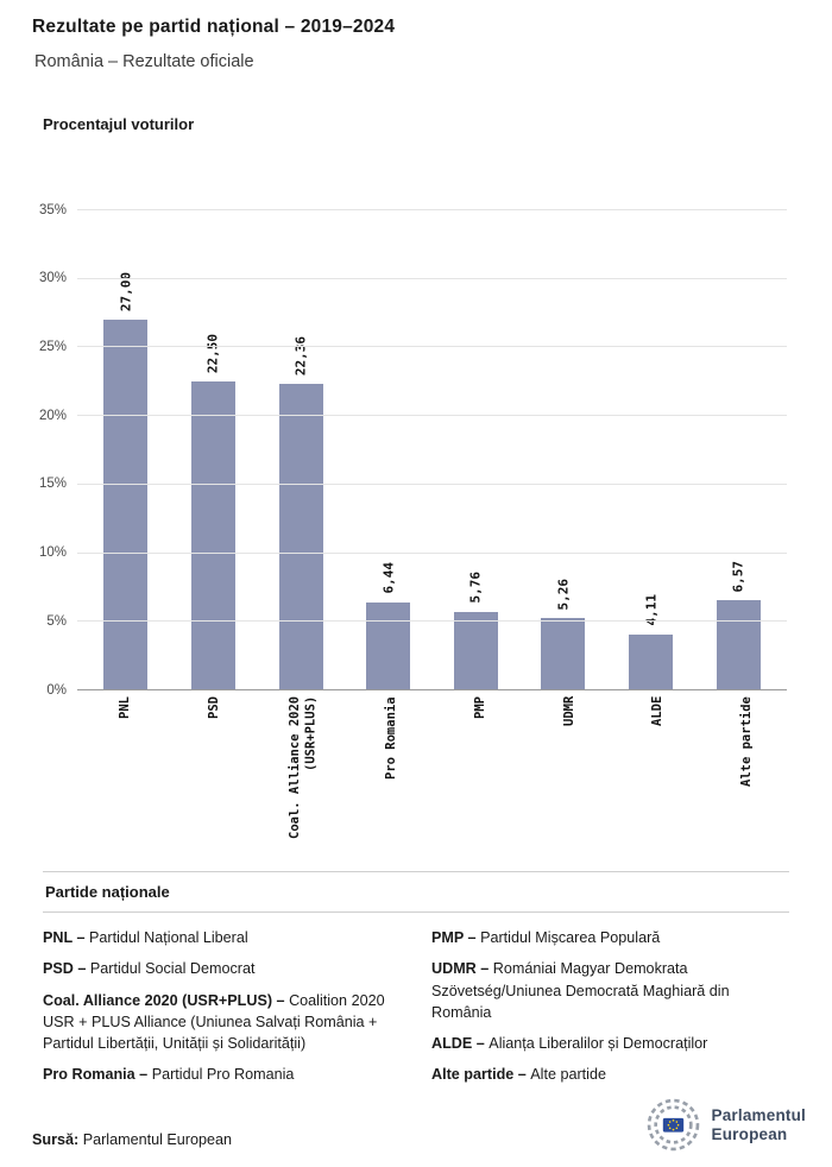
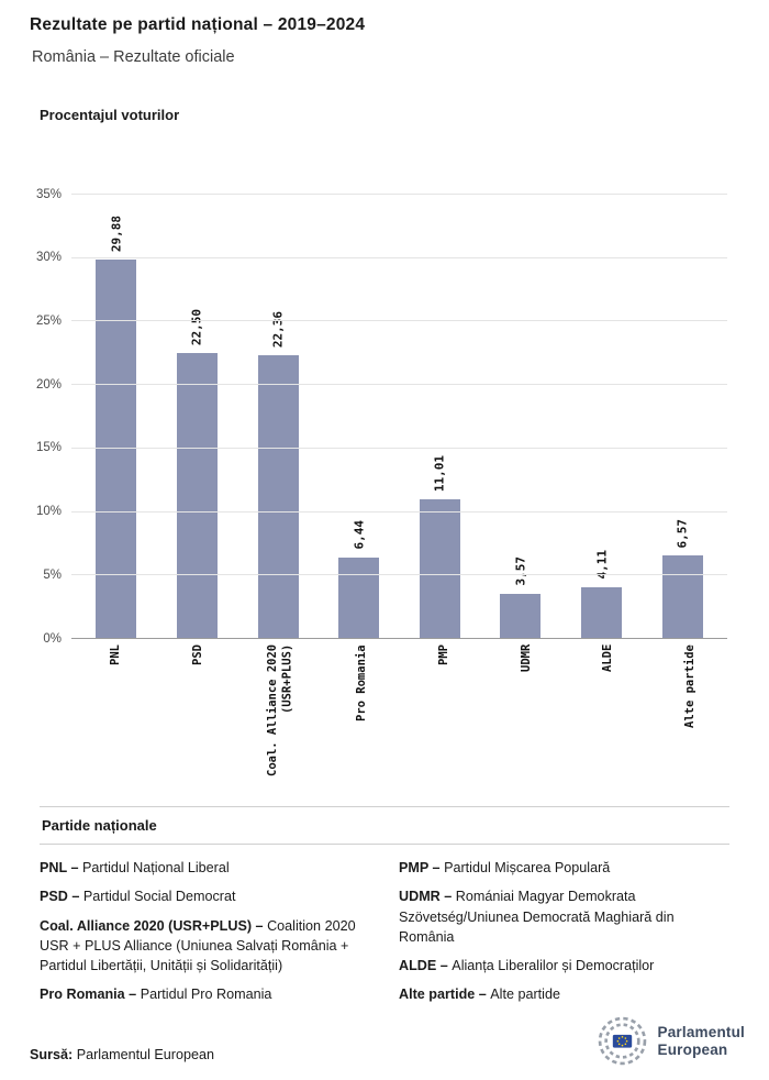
PNL: 27,00 -> 29,88
PMP: 5,76 -> 11,01
UDMR: 5,26 -> 3,57
